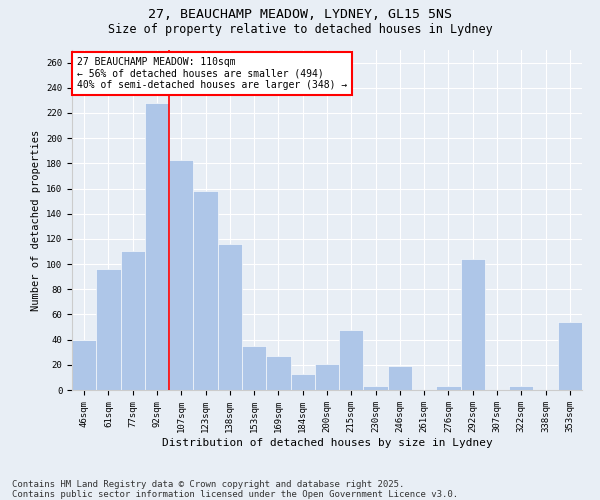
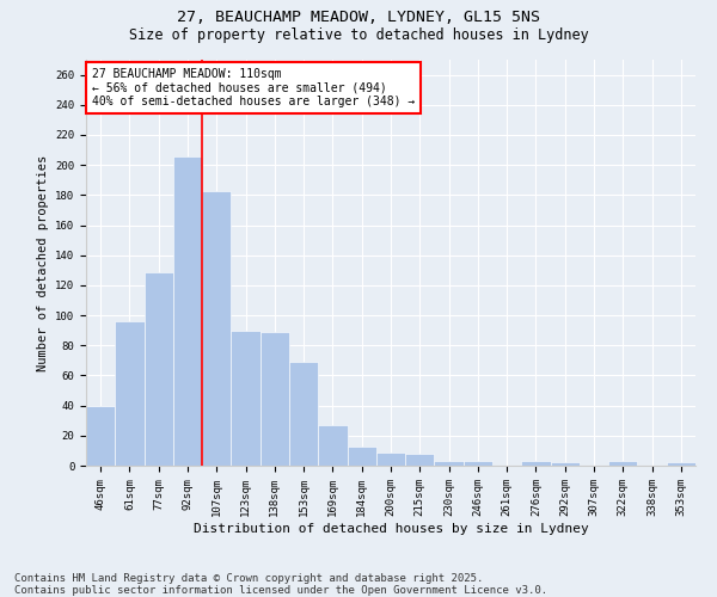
77sqm: 110 -> 129
92sqm: 228 -> 206
123sqm: 158 -> 90
138sqm: 116 -> 89
153sqm: 35 -> 69
200sqm: 21 -> 9
215sqm: 48 -> 8
246sqm: 19 -> 3
292sqm: 104 -> 2
353sqm: 54 -> 2
